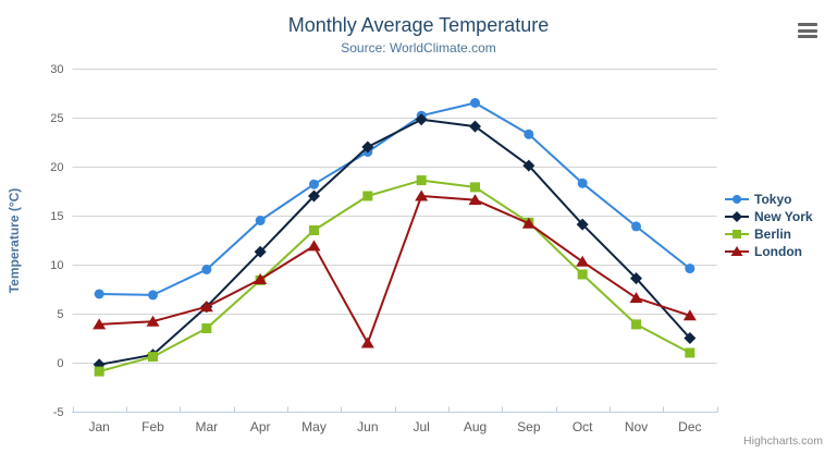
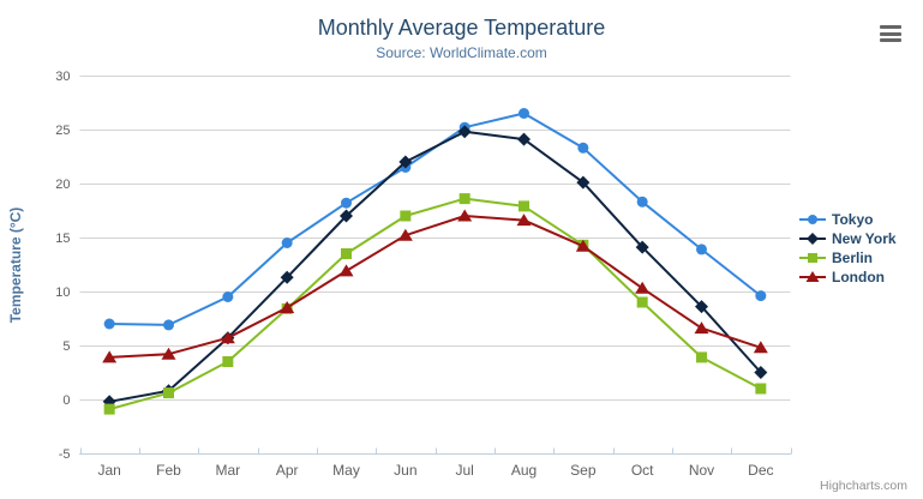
London/Jun: 2 -> 15
